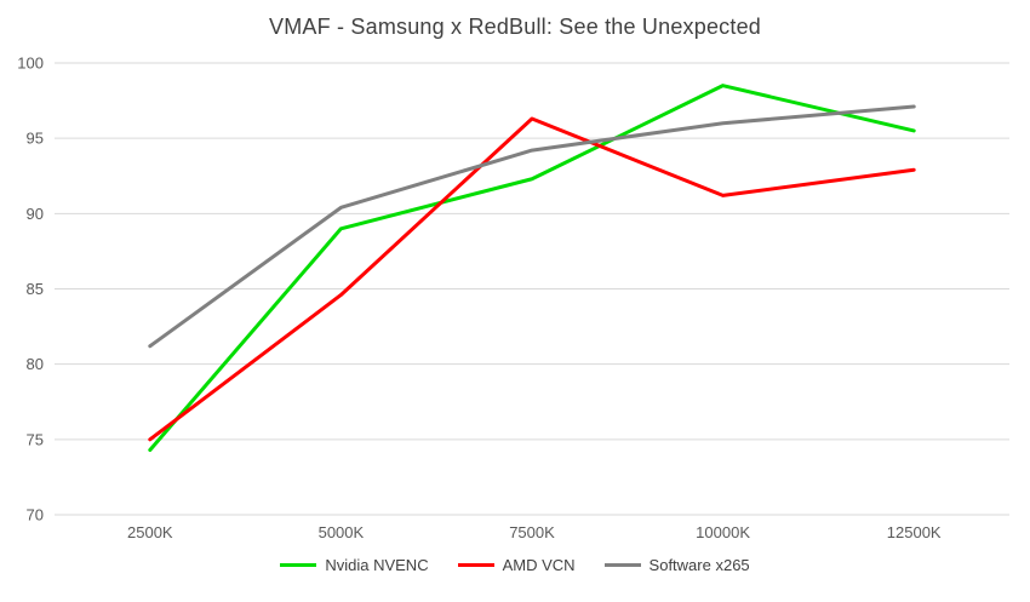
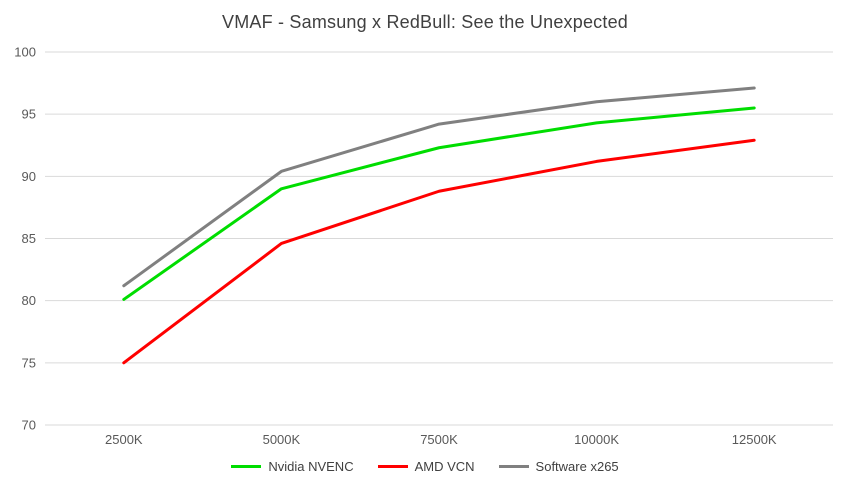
Nvidia NVENC/2500K: 74.3 -> 80.1
AMD VCN/7500K: 96.3 -> 88.8
Nvidia NVENC/10000K: 98.5 -> 94.3
